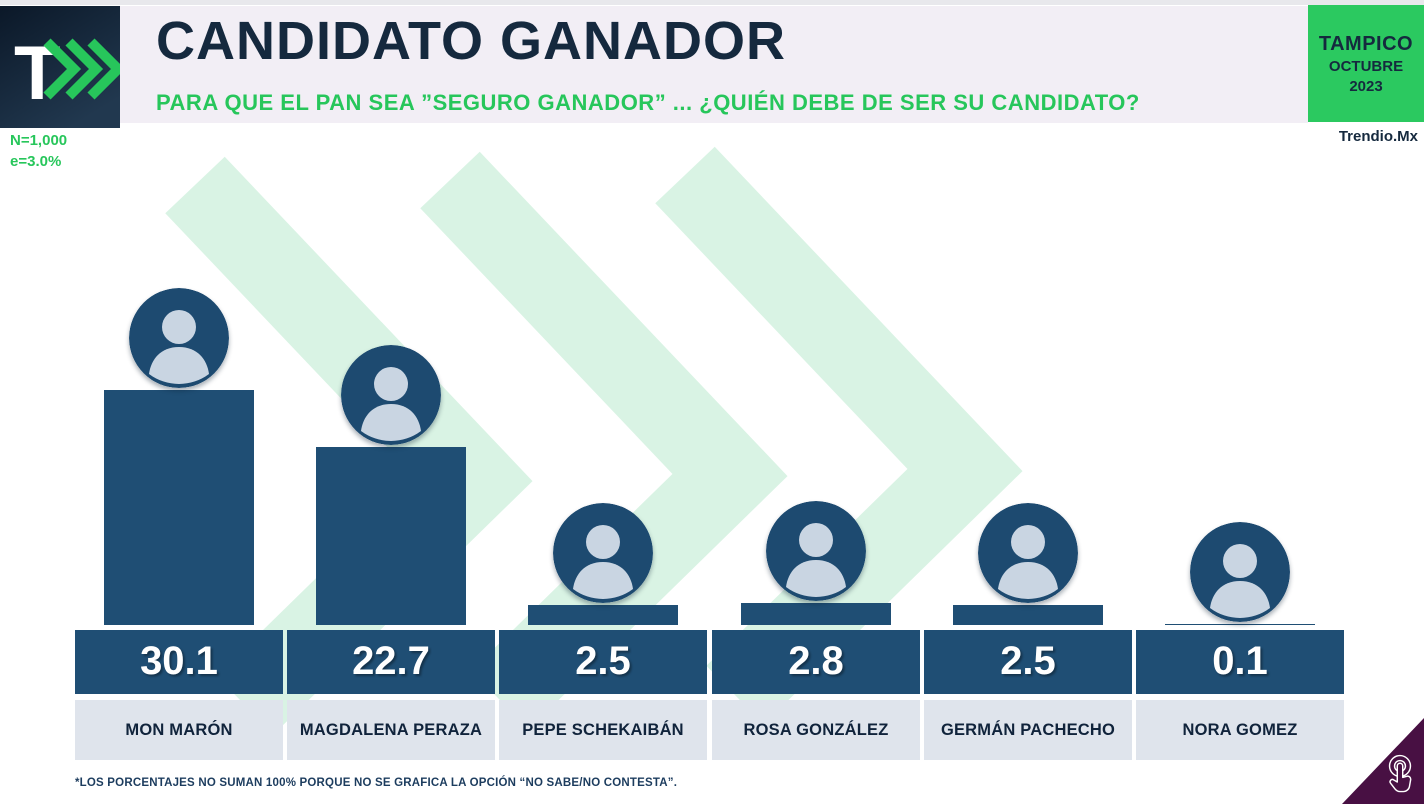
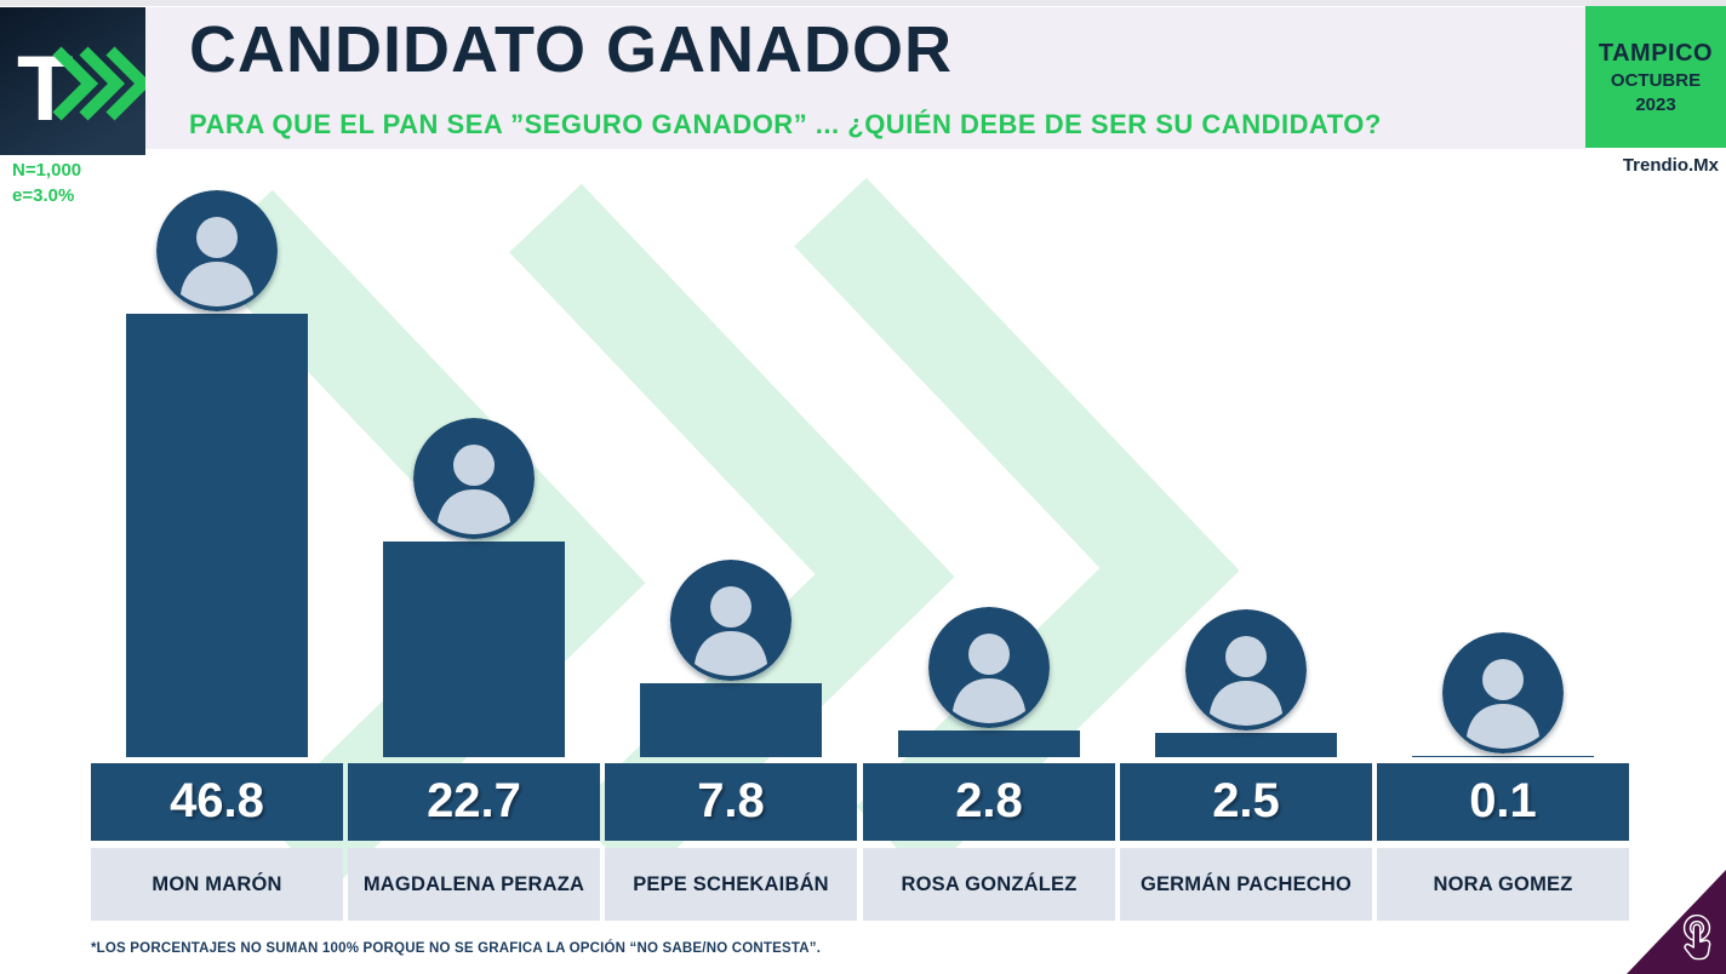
MON MARÓN: 30.1 -> 46.8
PEPE SCHEKAIBÁN: 2.5 -> 7.8
